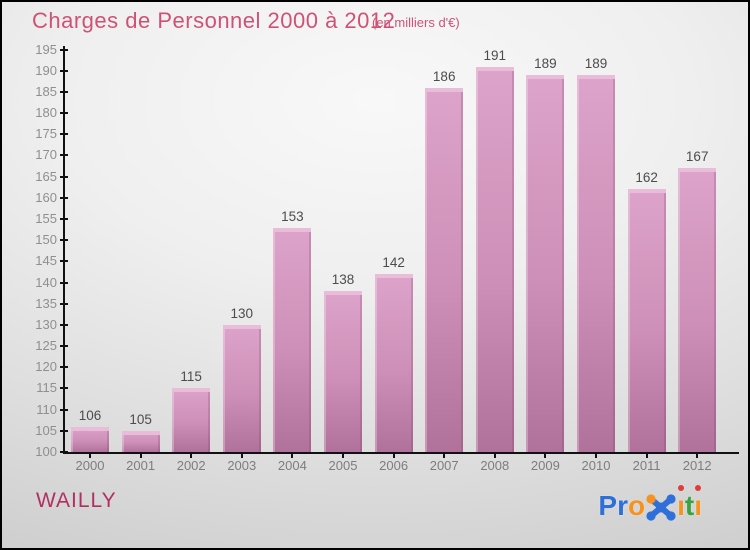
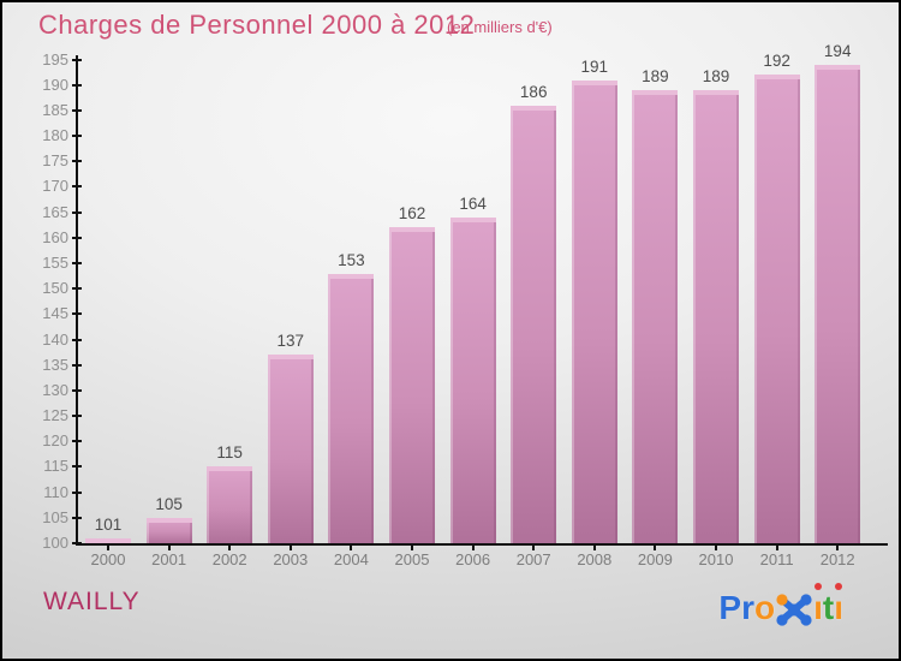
2000: 106 -> 101
2003: 130 -> 137
2005: 138 -> 162
2006: 142 -> 164
2011: 162 -> 192
2012: 167 -> 194
